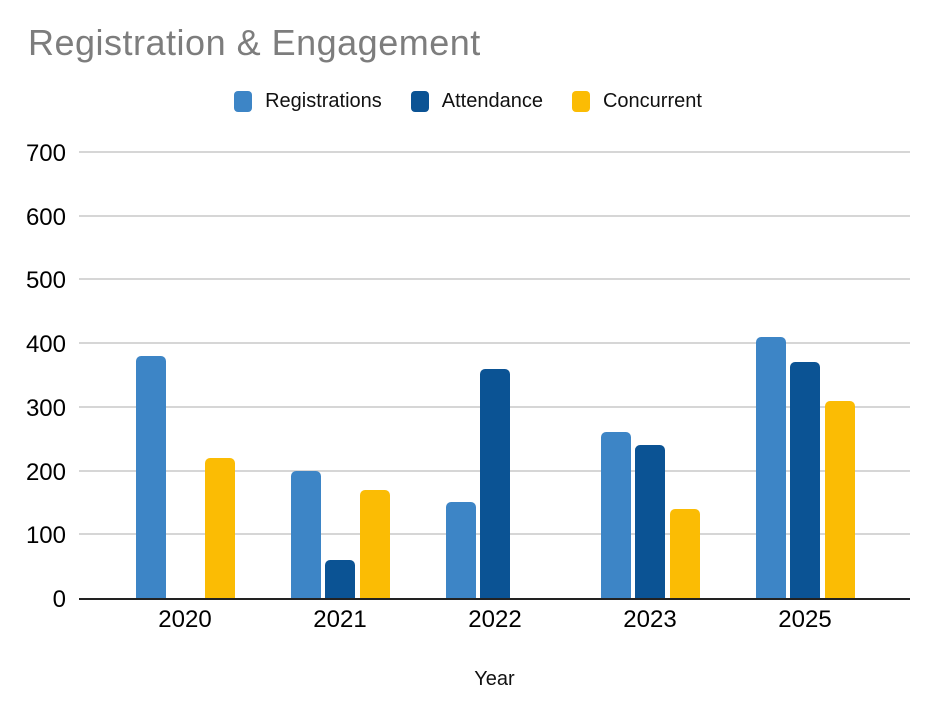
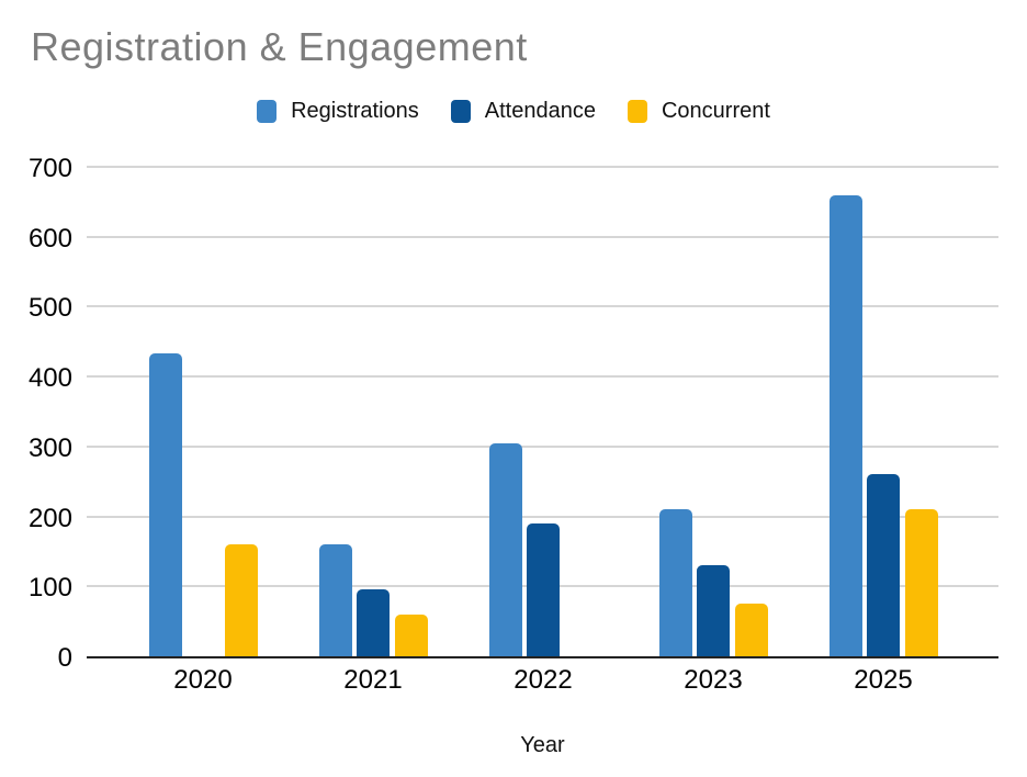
Registrations/2020: 380 -> 430
Concurrent/2020: 220 -> 160
Registrations/2021: 200 -> 160
Attendance/2021: 60 -> 100
Concurrent/2021: 170 -> 60
Registrations/2022: 150 -> 300
Attendance/2022: 360 -> 190
Registrations/2023: 260 -> 210
Attendance/2023: 240 -> 130
Concurrent/2023: 140 -> 80
Registrations/2025: 410 -> 660
Attendance/2025: 370 -> 260
Concurrent/2025: 310 -> 210
